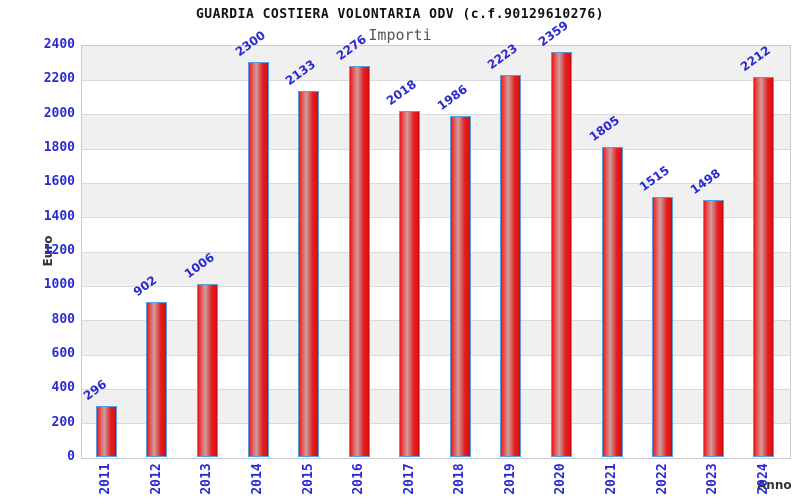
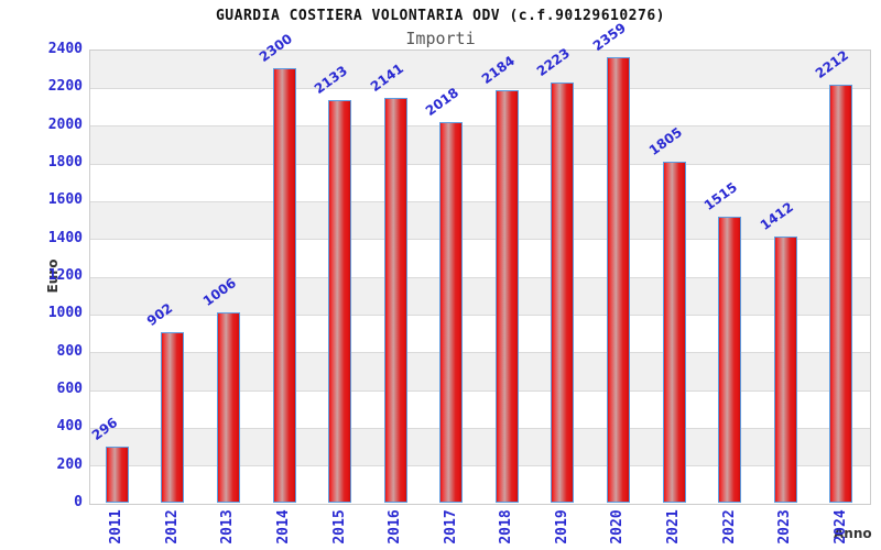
2016: 2276 -> 2141
2018: 1986 -> 2184
2023: 1498 -> 1412
